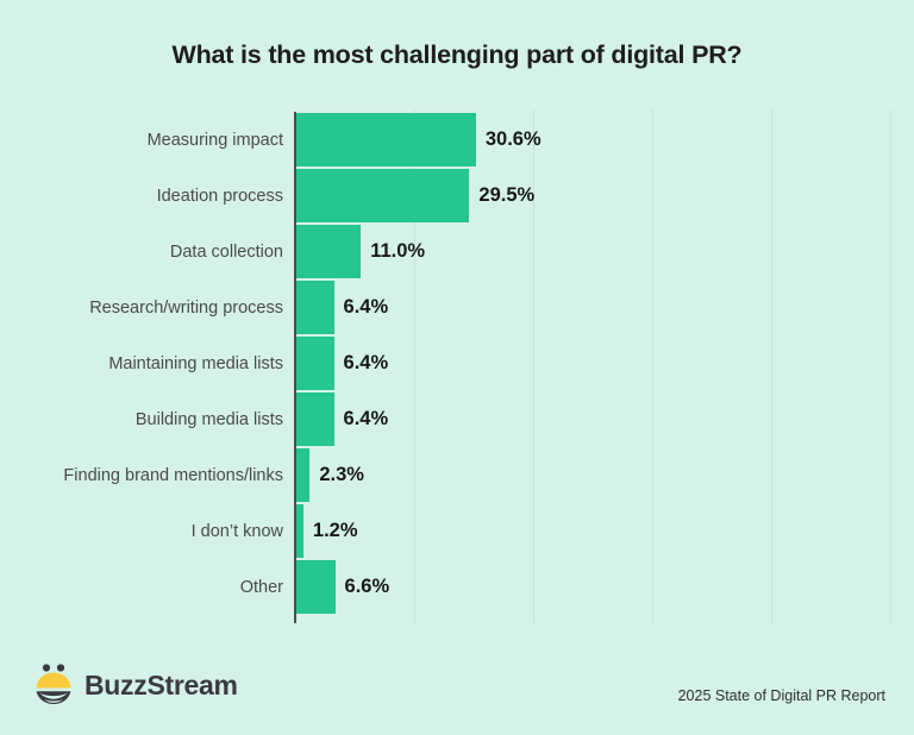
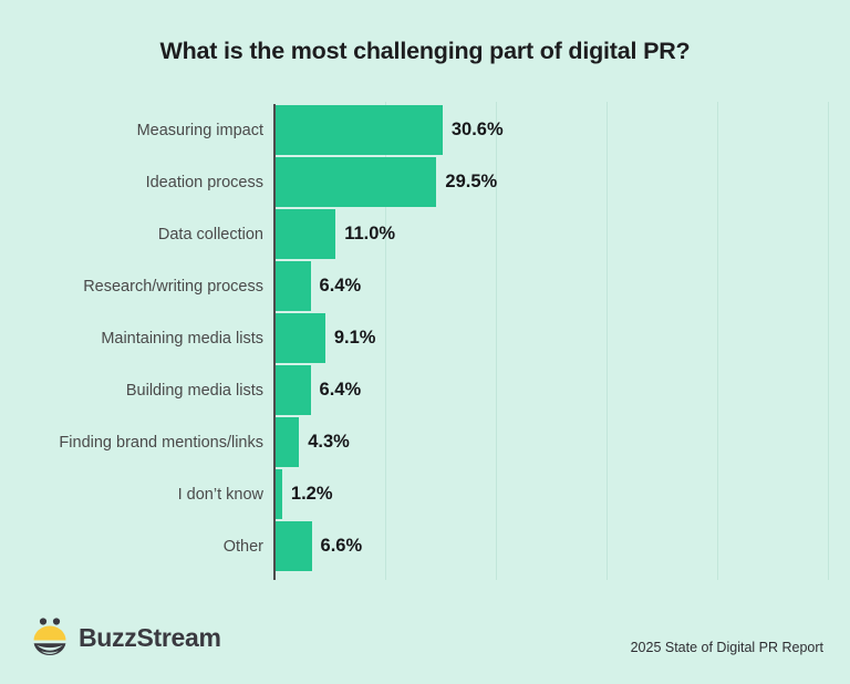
Maintaining media lists: 6.4% -> 9.1%
Finding brand mentions/links: 2.3% -> 4.3%
